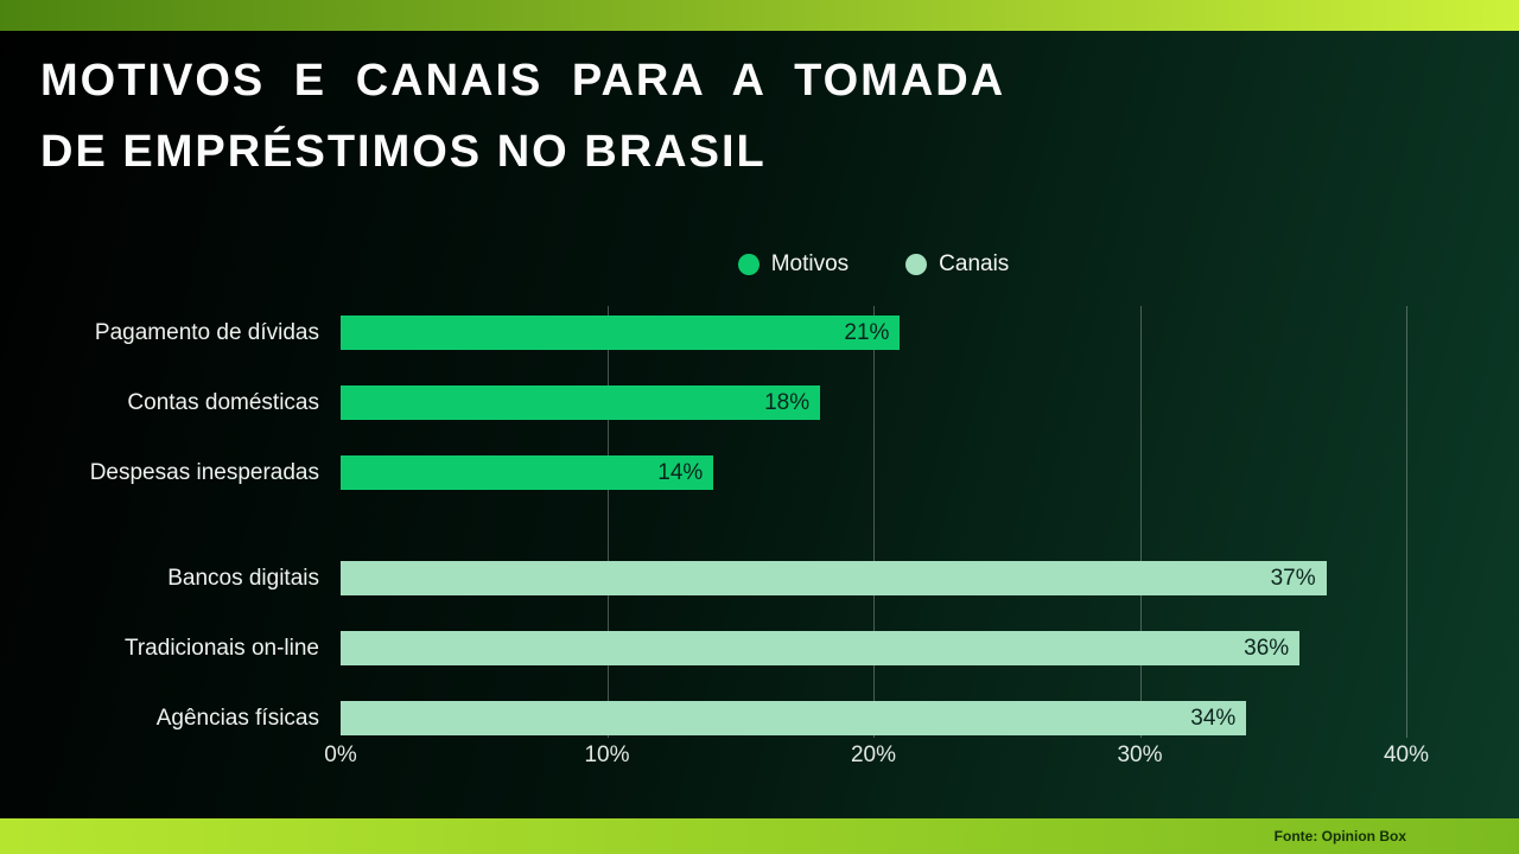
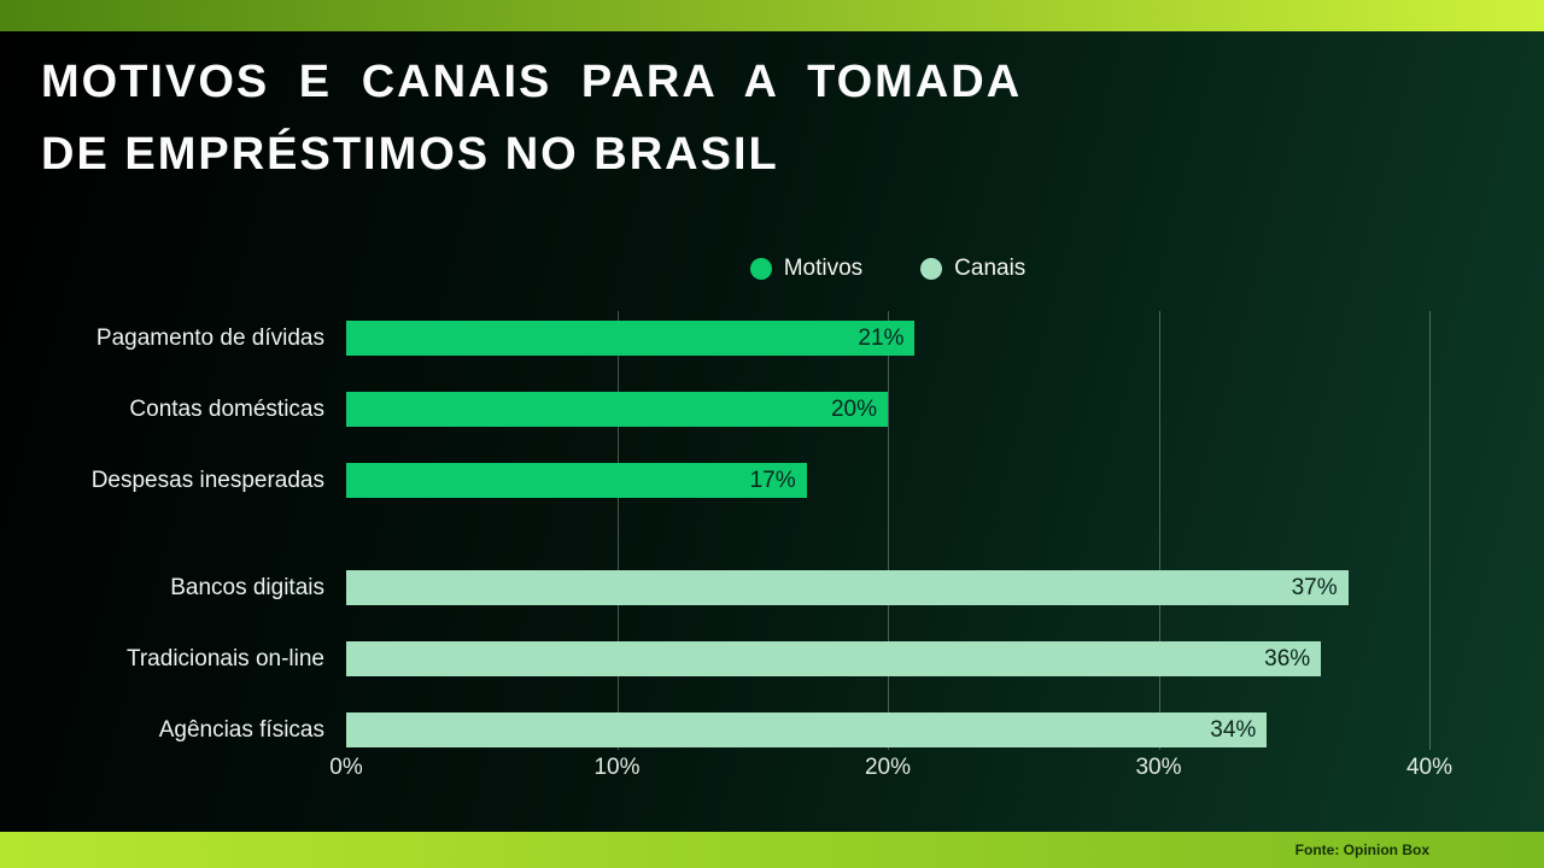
Contas domésticas: 18% -> 20%
Despesas inesperadas: 14% -> 17%
